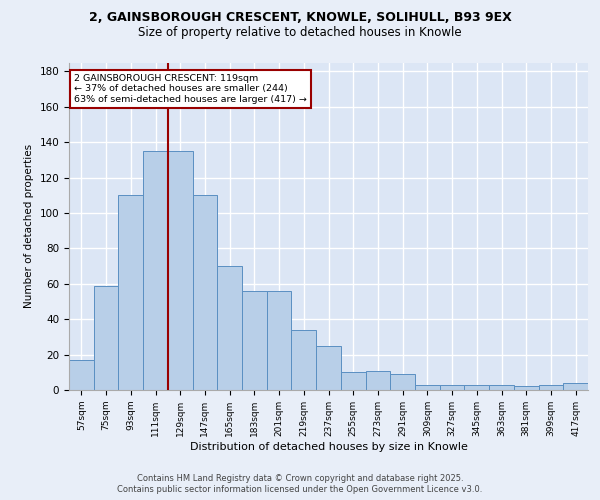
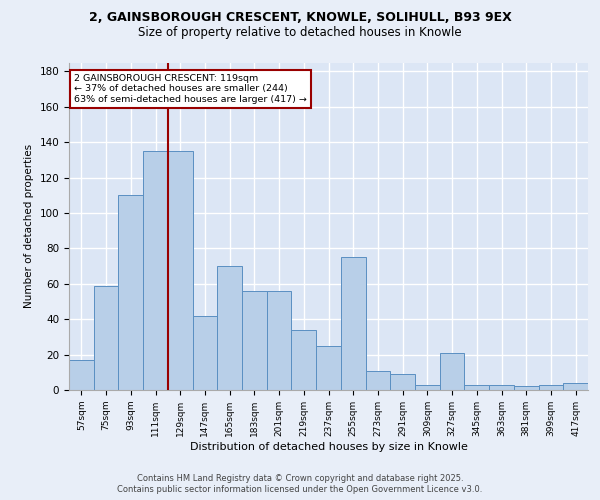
147sqm: 110 -> 42
255sqm: 10 -> 75
327sqm: 3 -> 21
